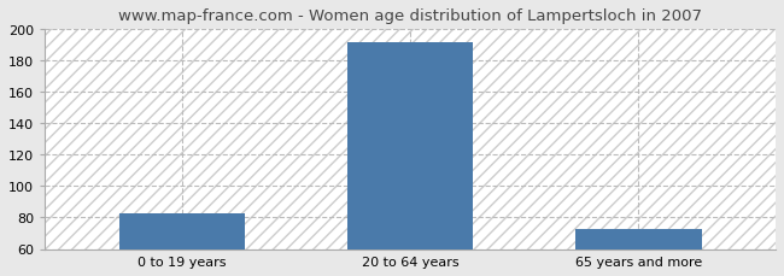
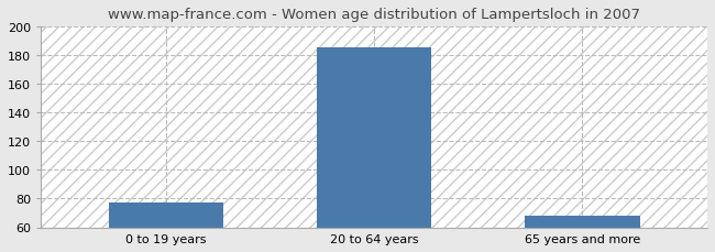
0 to 19 years: 83 -> 77
20 to 64 years: 192 -> 186
65 years and more: 73 -> 68
